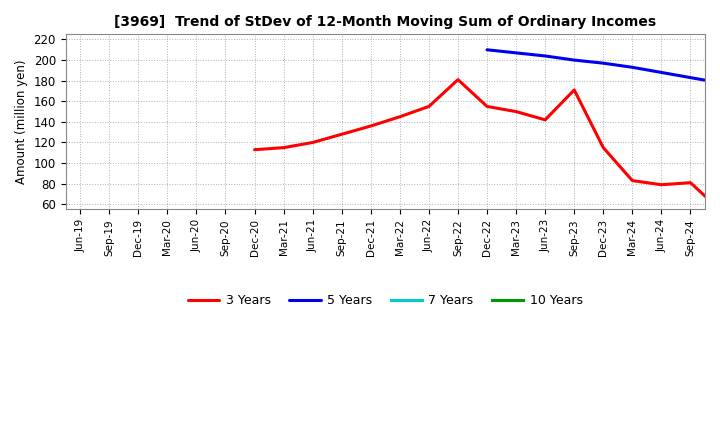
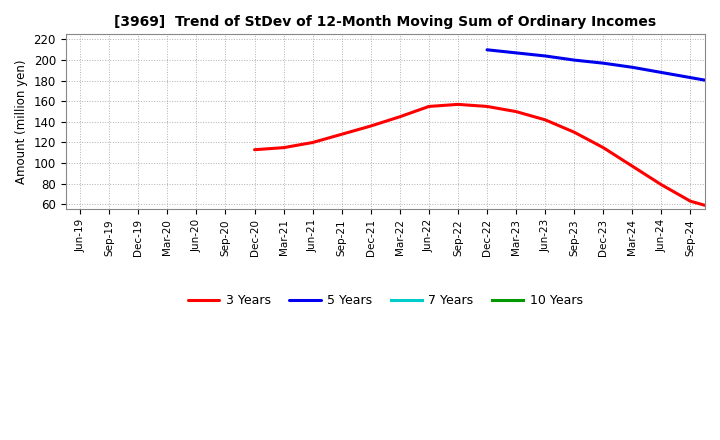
3 Years/Sep-22: 181 -> 157
3 Years/Sep-23: 171 -> 130
3 Years/Mar-24: 83 -> 97
3 Years/Sep-24: 81 -> 63
